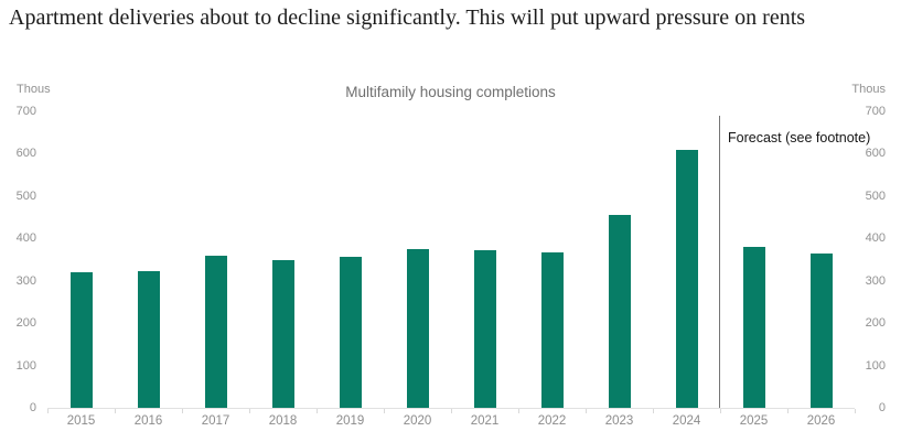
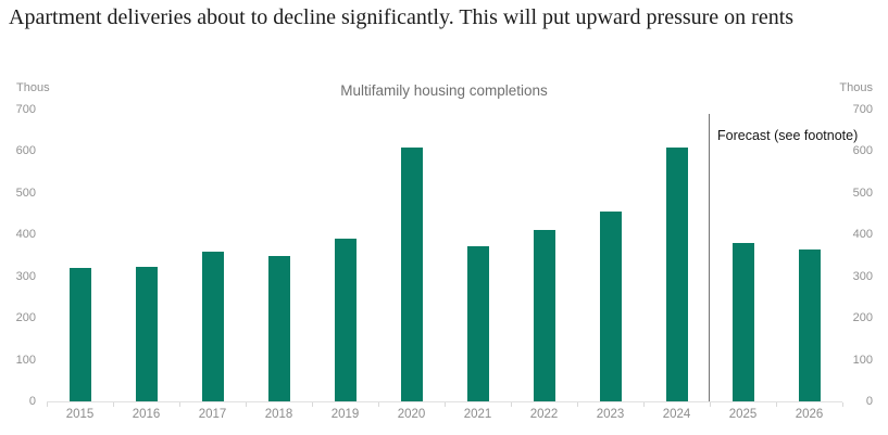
2019: 360 -> 390
2020: 380 -> 610
2022: 370 -> 410
